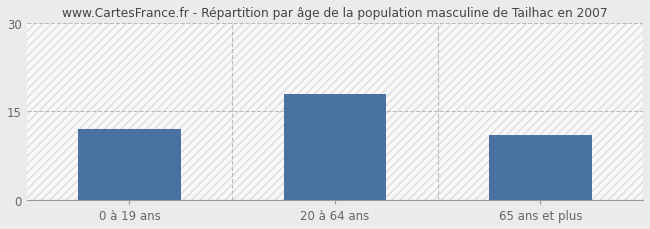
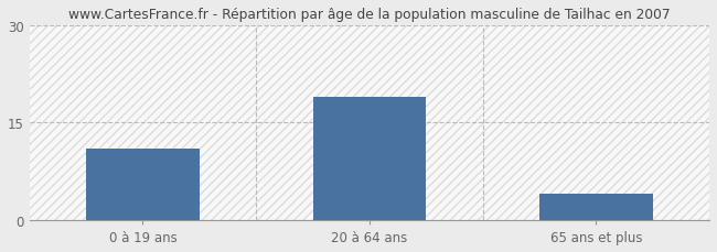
0 à 19 ans: 12 -> 11
20 à 64 ans: 18 -> 19
65 ans et plus: 11 -> 4
